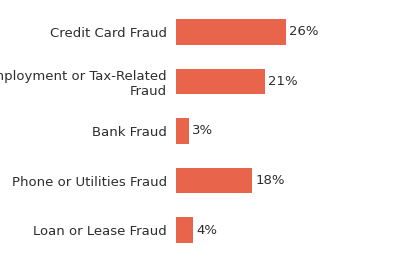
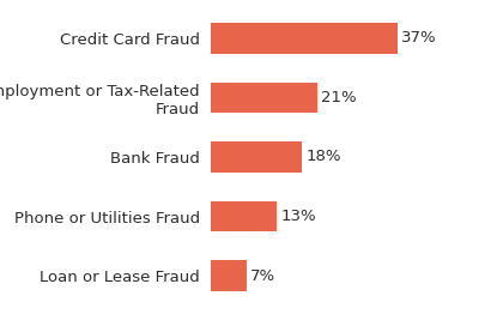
Credit Card Fraud: 26% -> 37%
Bank Fraud: 3% -> 18%
Phone or Utilities Fraud: 18% -> 13%
Loan or Lease Fraud: 4% -> 7%
